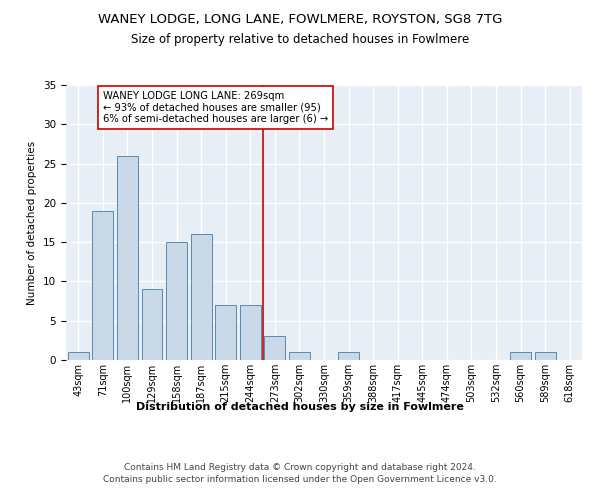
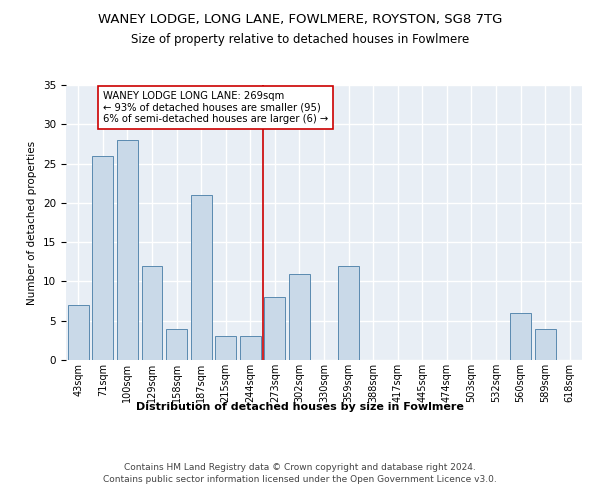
43sqm: 1 -> 7
71sqm: 19 -> 26
100sqm: 26 -> 28
129sqm: 9 -> 12
158sqm: 15 -> 4
187sqm: 16 -> 21
215sqm: 7 -> 3
244sqm: 7 -> 3
273sqm: 3 -> 8
302sqm: 1 -> 11
359sqm: 1 -> 12
560sqm: 1 -> 6
589sqm: 1 -> 4
